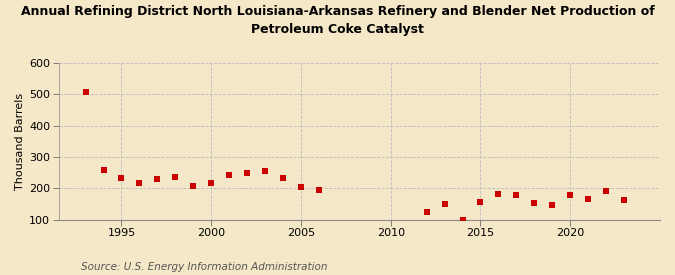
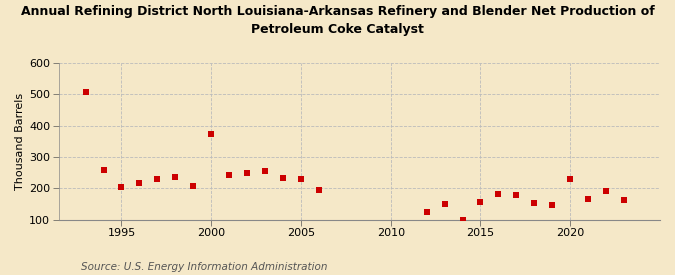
1995: 232 -> 205
2000: 218 -> 375
2005: 204 -> 230
2020: 178 -> 230
